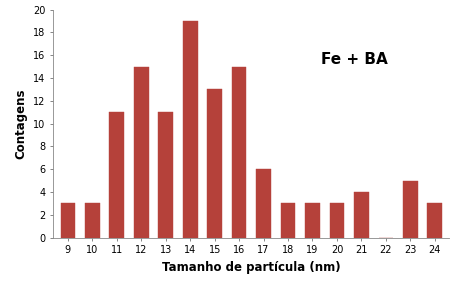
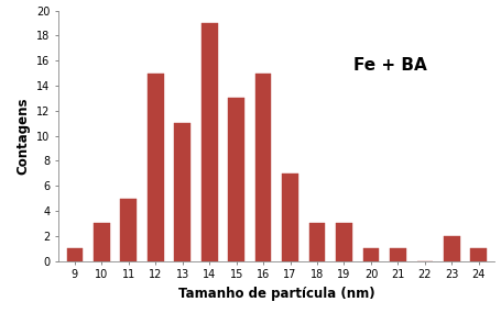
9: 3 -> 1
11: 11 -> 5
17: 6 -> 7
20: 3 -> 1
21: 4 -> 1
23: 5 -> 2
24: 3 -> 1
